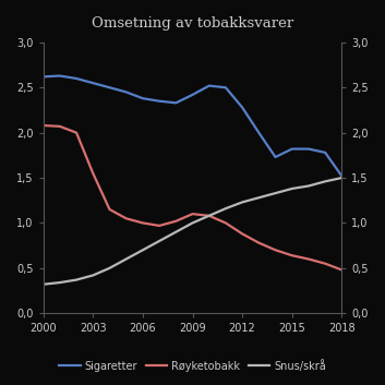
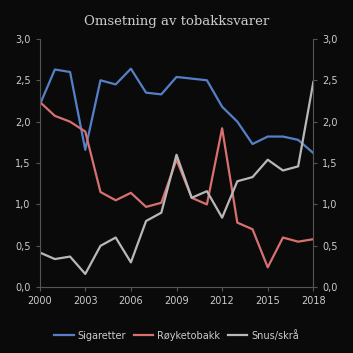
Sigaretter/2000: 2,62 -> 2,20
Røyketobakk/2000: 2,08 -> 2,24
Snus/skrå/2000: 0,32 -> 0,42
Sigaretter/2003: 2,55 -> 1,66
Røyketobakk/2003: 1,55 -> 1,88
Snus/skrå/2003: 0,42 -> 0,16
Sigaretter/2006: 2,38 -> 2,64
Røyketobakk/2006: 1,00 -> 1,14
Snus/skrå/2006: 0,70 -> 0,30
Sigaretter/2009: 2,42 -> 2,54
Røyketobakk/2009: 1,10 -> 1,54
Snus/skrå/2009: 1,00 -> 1,60
Sigaretter/2012: 2,28 -> 2,18
Røyketobakk/2012: 0,88 -> 1,92
Snus/skrå/2012: 1,23 -> 0,84
Røyketobakk/2015: 0,64 -> 0,24
Snus/skrå/2015: 1,38 -> 1,54
Sigaretter/2018: 1,52 -> 1,62
Røyketobakk/2018: 0,48 -> 0,58
Snus/skrå/2018: 1,50 -> 2,48
